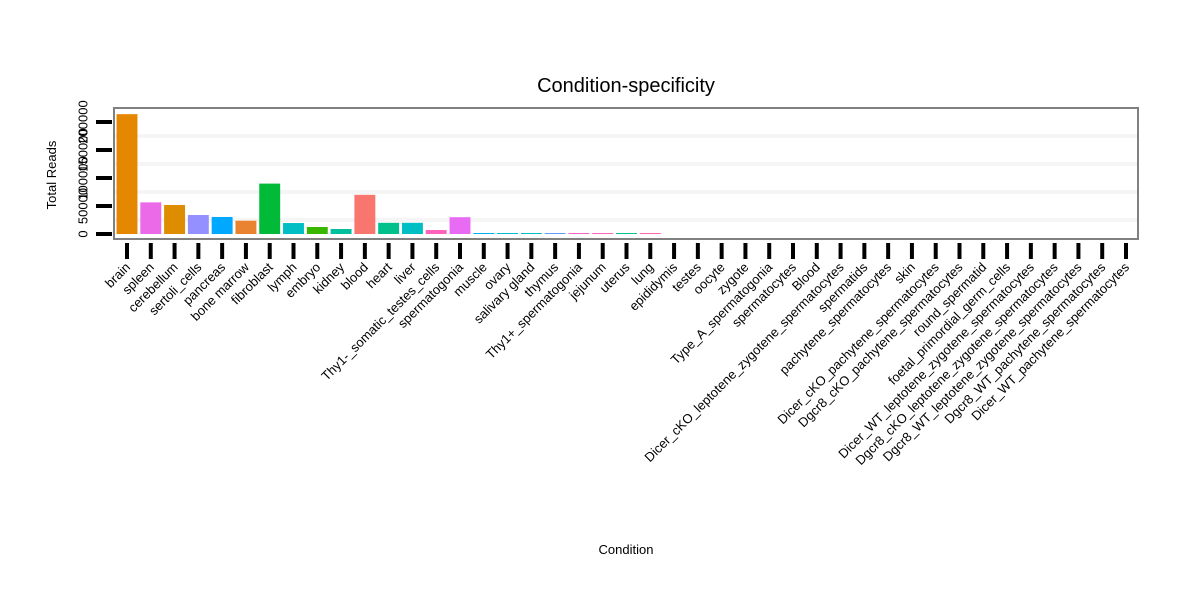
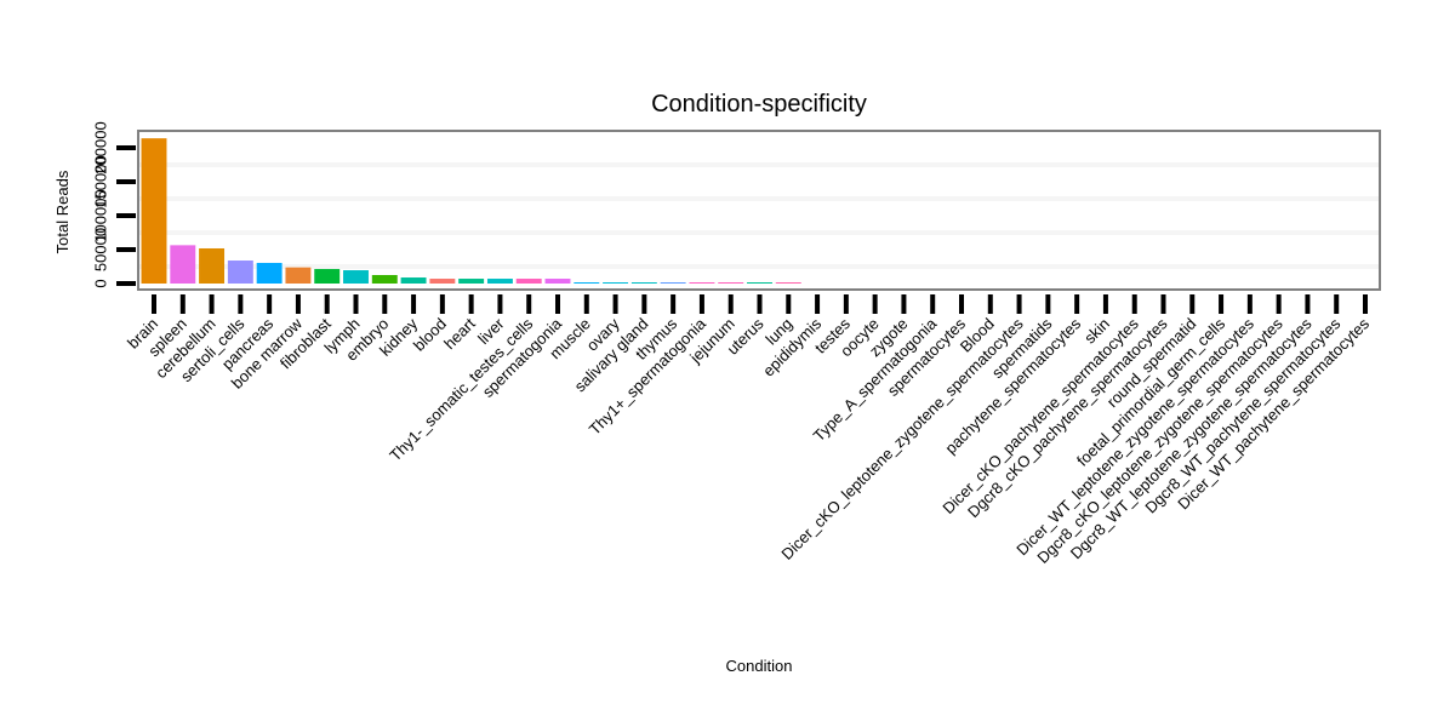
fibroblast: 90000 -> 20000
blood: 70000 -> 10000
heart: 20000 -> 10000
liver: 20000 -> 10000
spermatogonia: 30000 -> 10000
